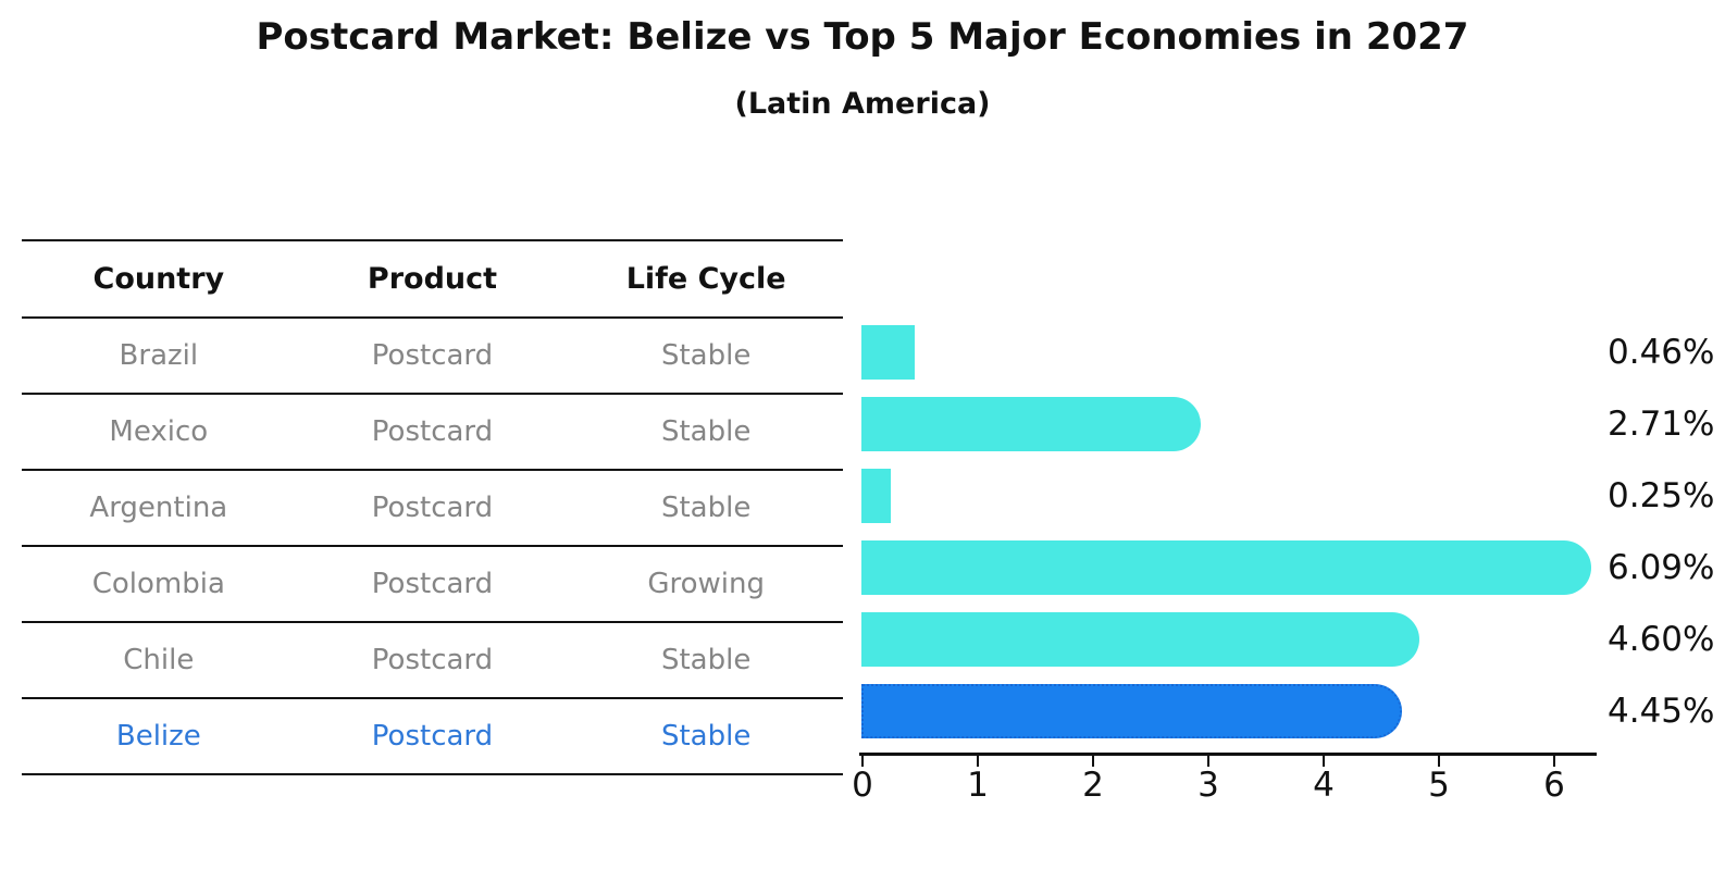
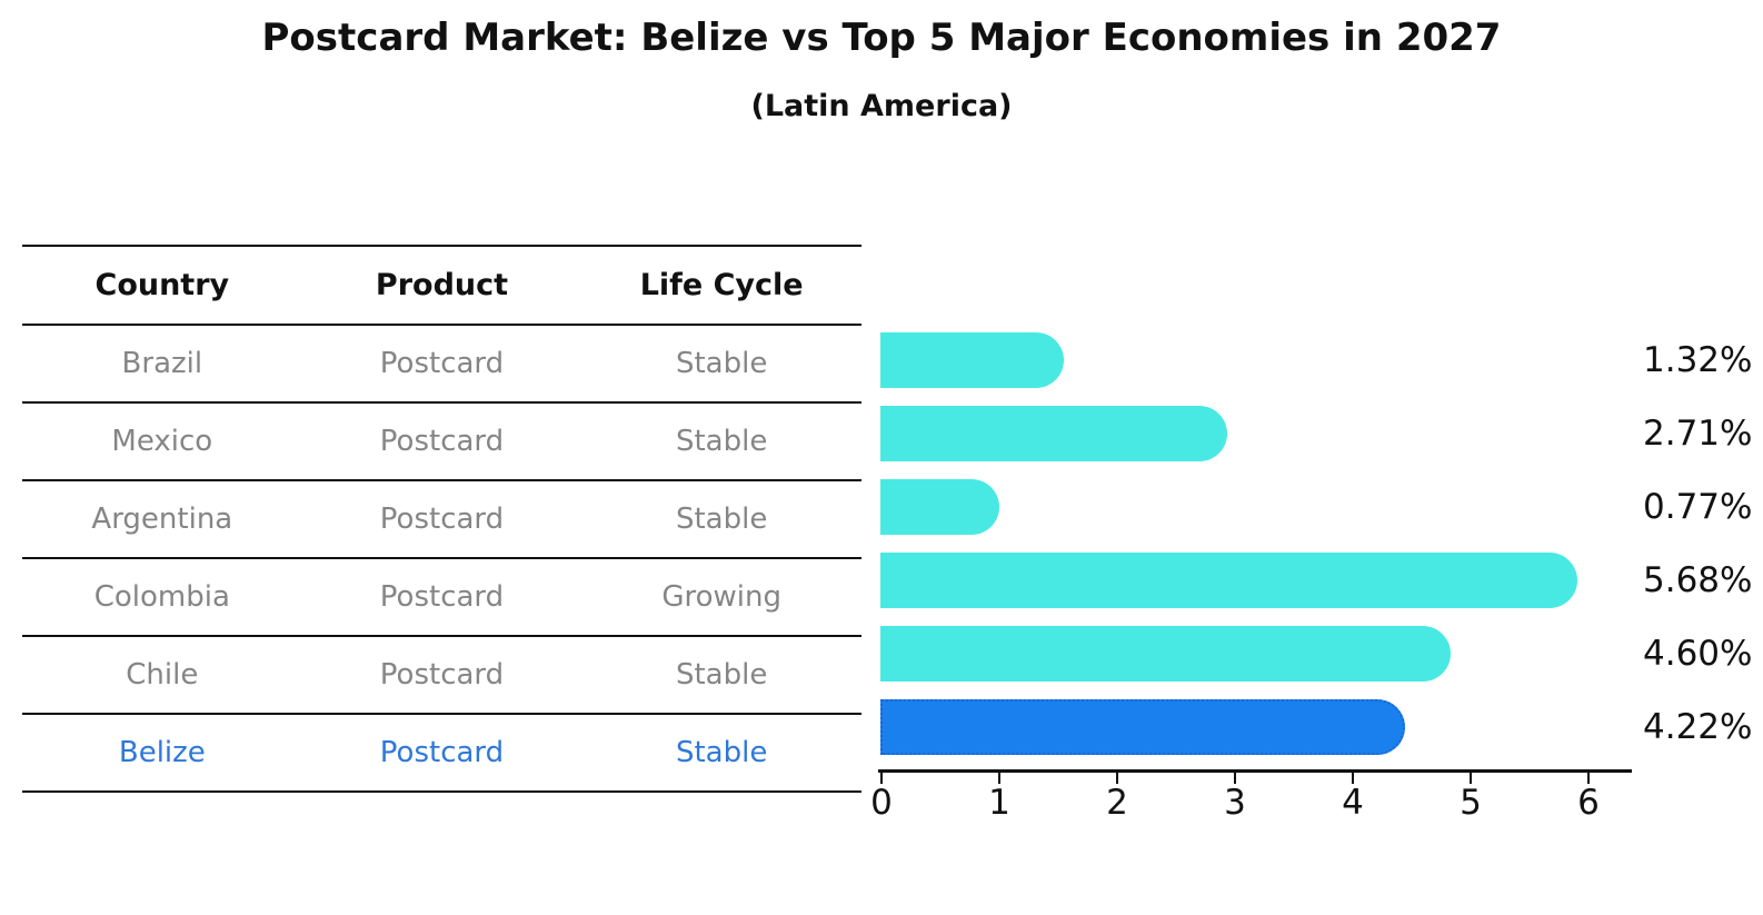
Brazil: 0.46% -> 1.32%
Argentina: 0.25% -> 0.77%
Colombia: 6.09% -> 5.68%
Belize: 4.45% -> 4.22%
